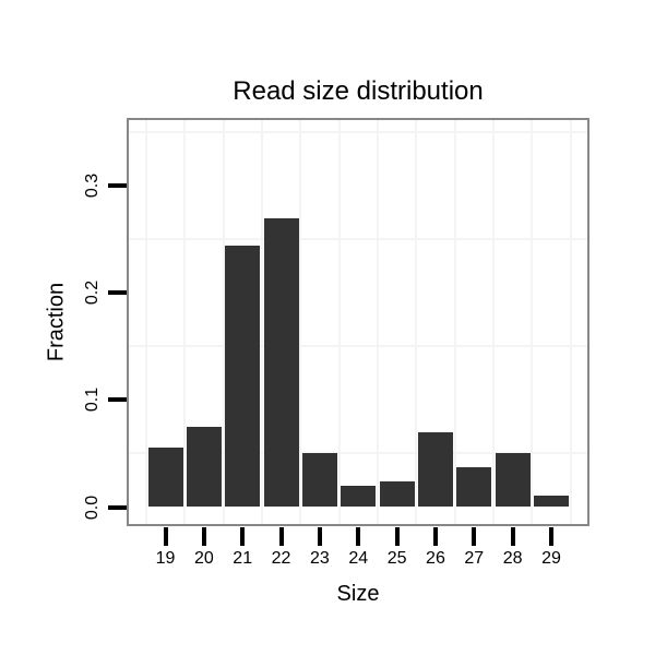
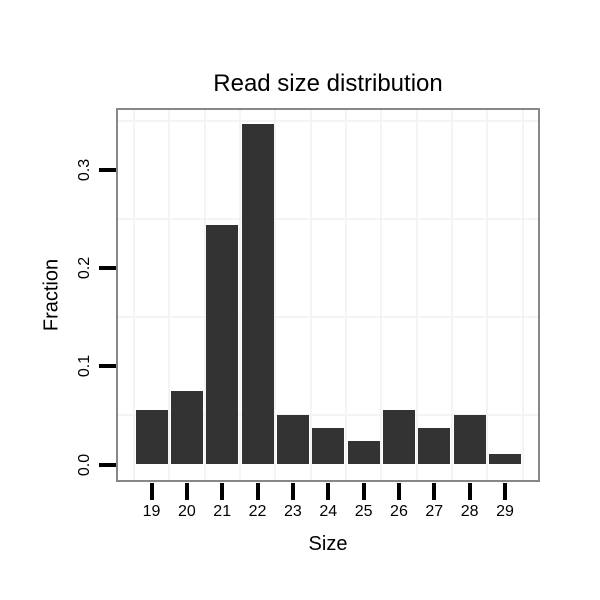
22: 0.27 -> 0.35
24: 0.02 -> 0.04
26: 0.07 -> 0.06
